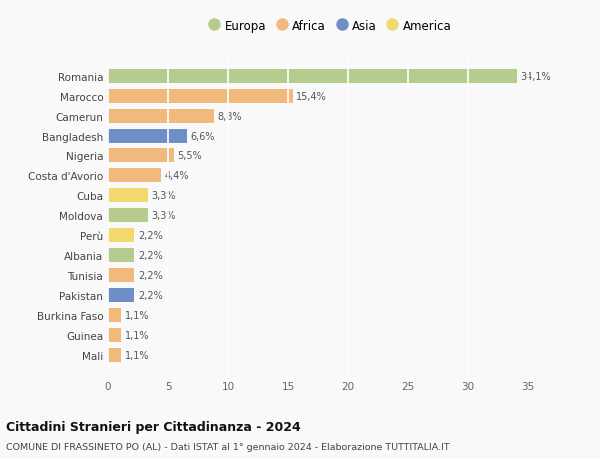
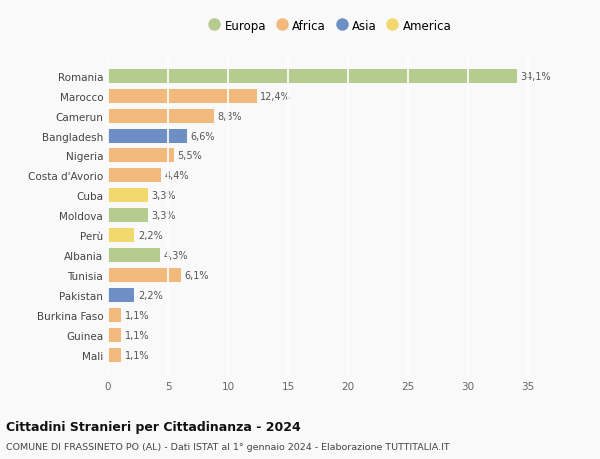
Marocco: 15,4% -> 12,4%
Albania: 2,2% -> 4,3%
Tunisia: 2,2% -> 6,1%
